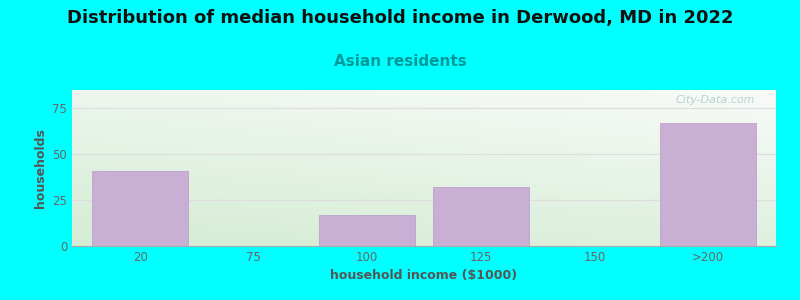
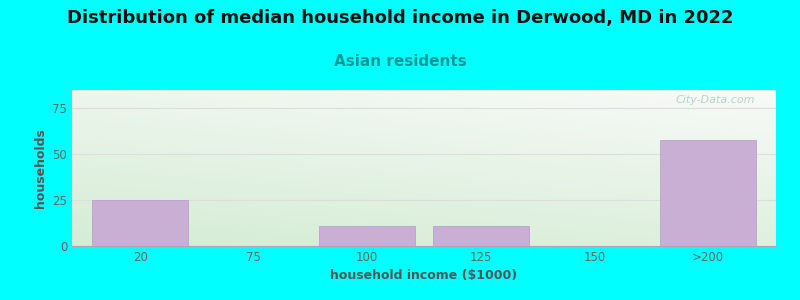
20: 41 -> 25
100: 17 -> 11
125: 32 -> 11
>200: 67 -> 58
